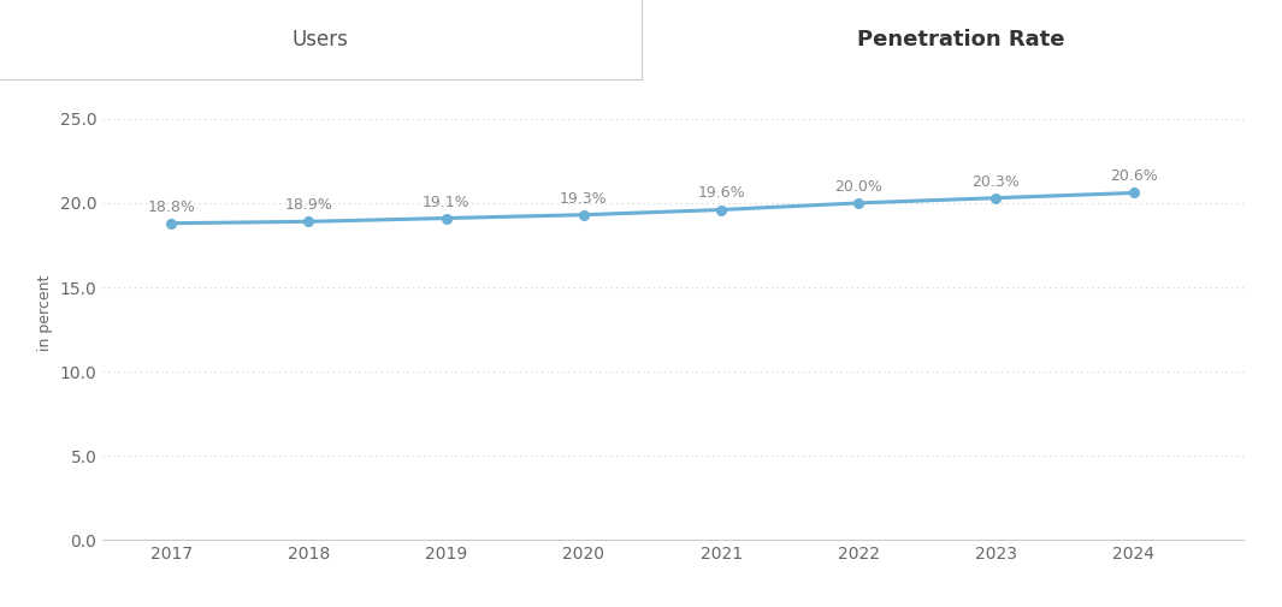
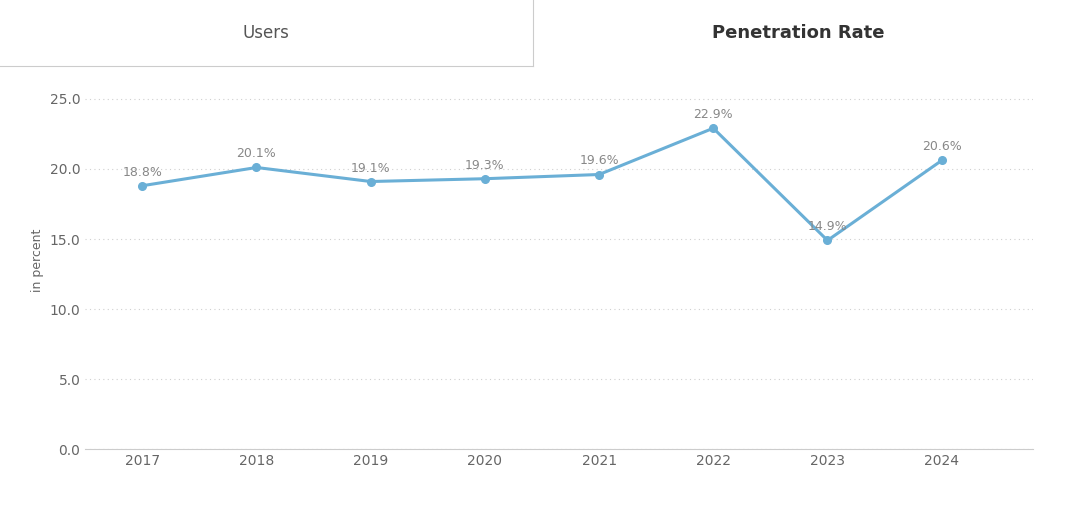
2018: 18.9% -> 20.1%
2022: 20.0% -> 22.9%
2023: 20.3% -> 14.9%
